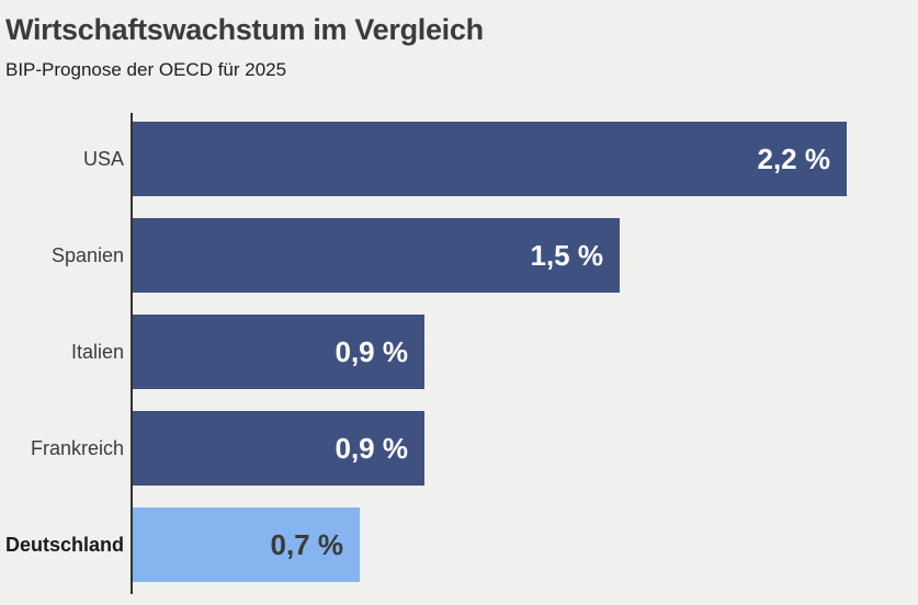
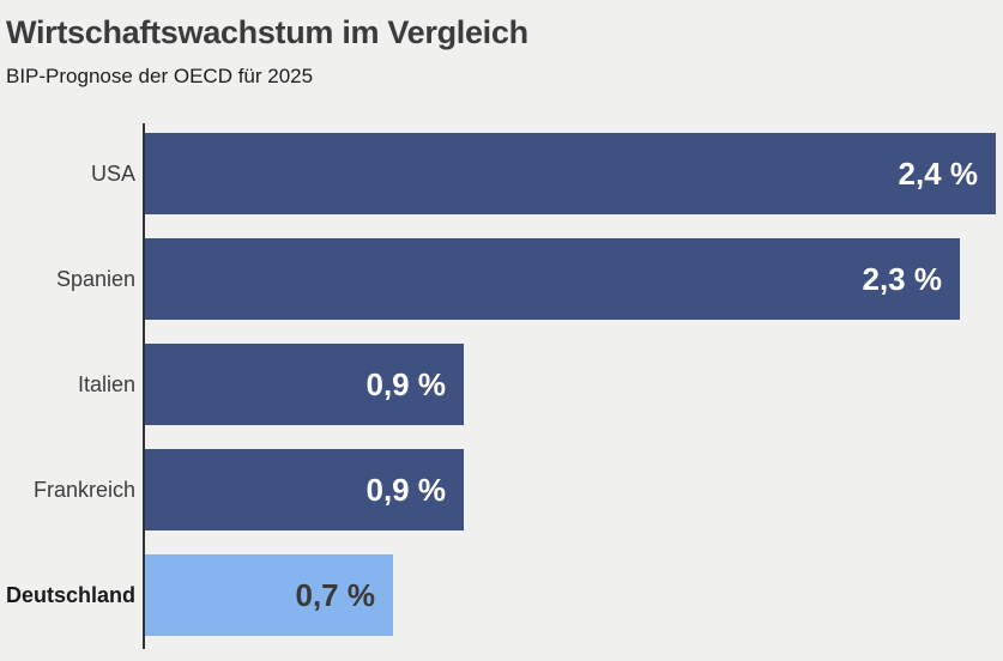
USA: 2,2 -> 2,4
Spanien: 1,5 -> 2,3
